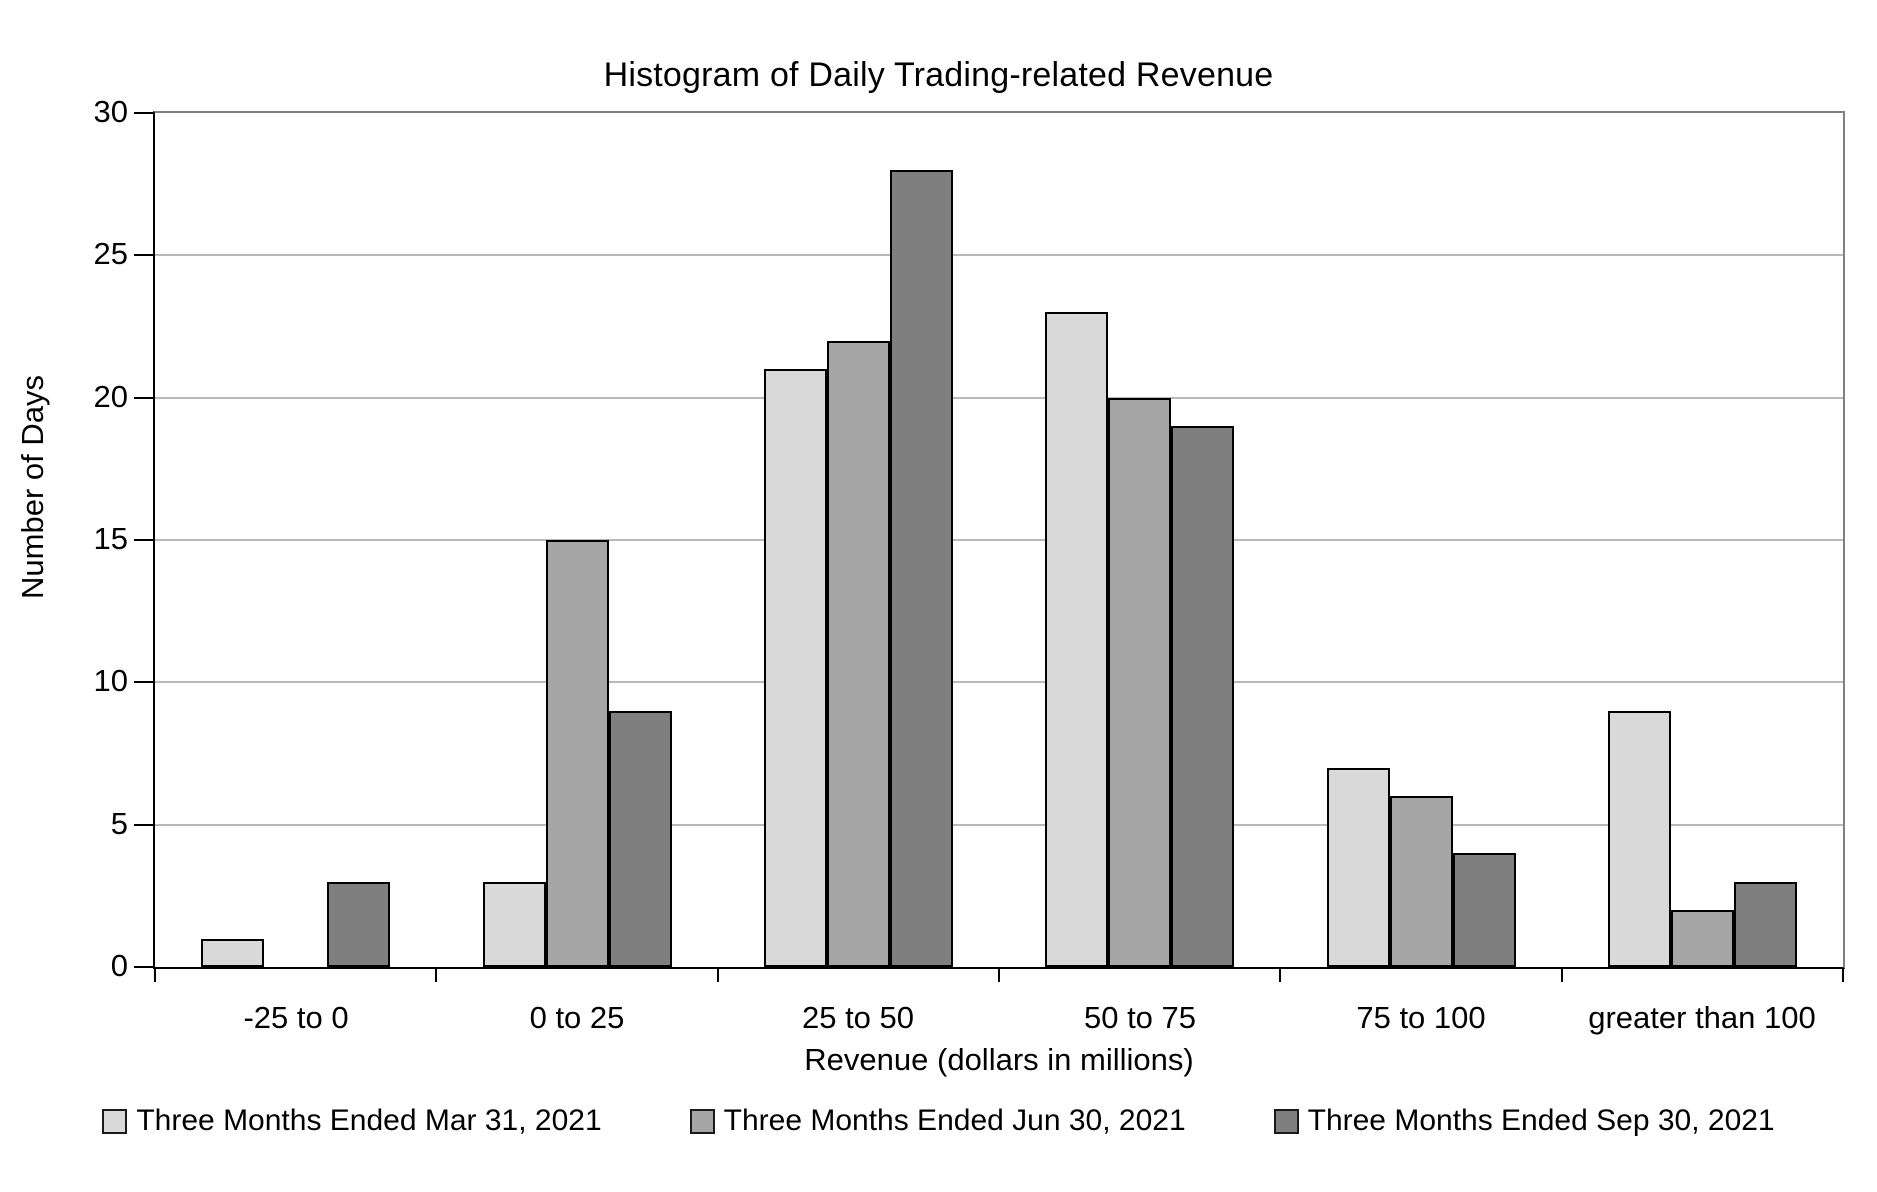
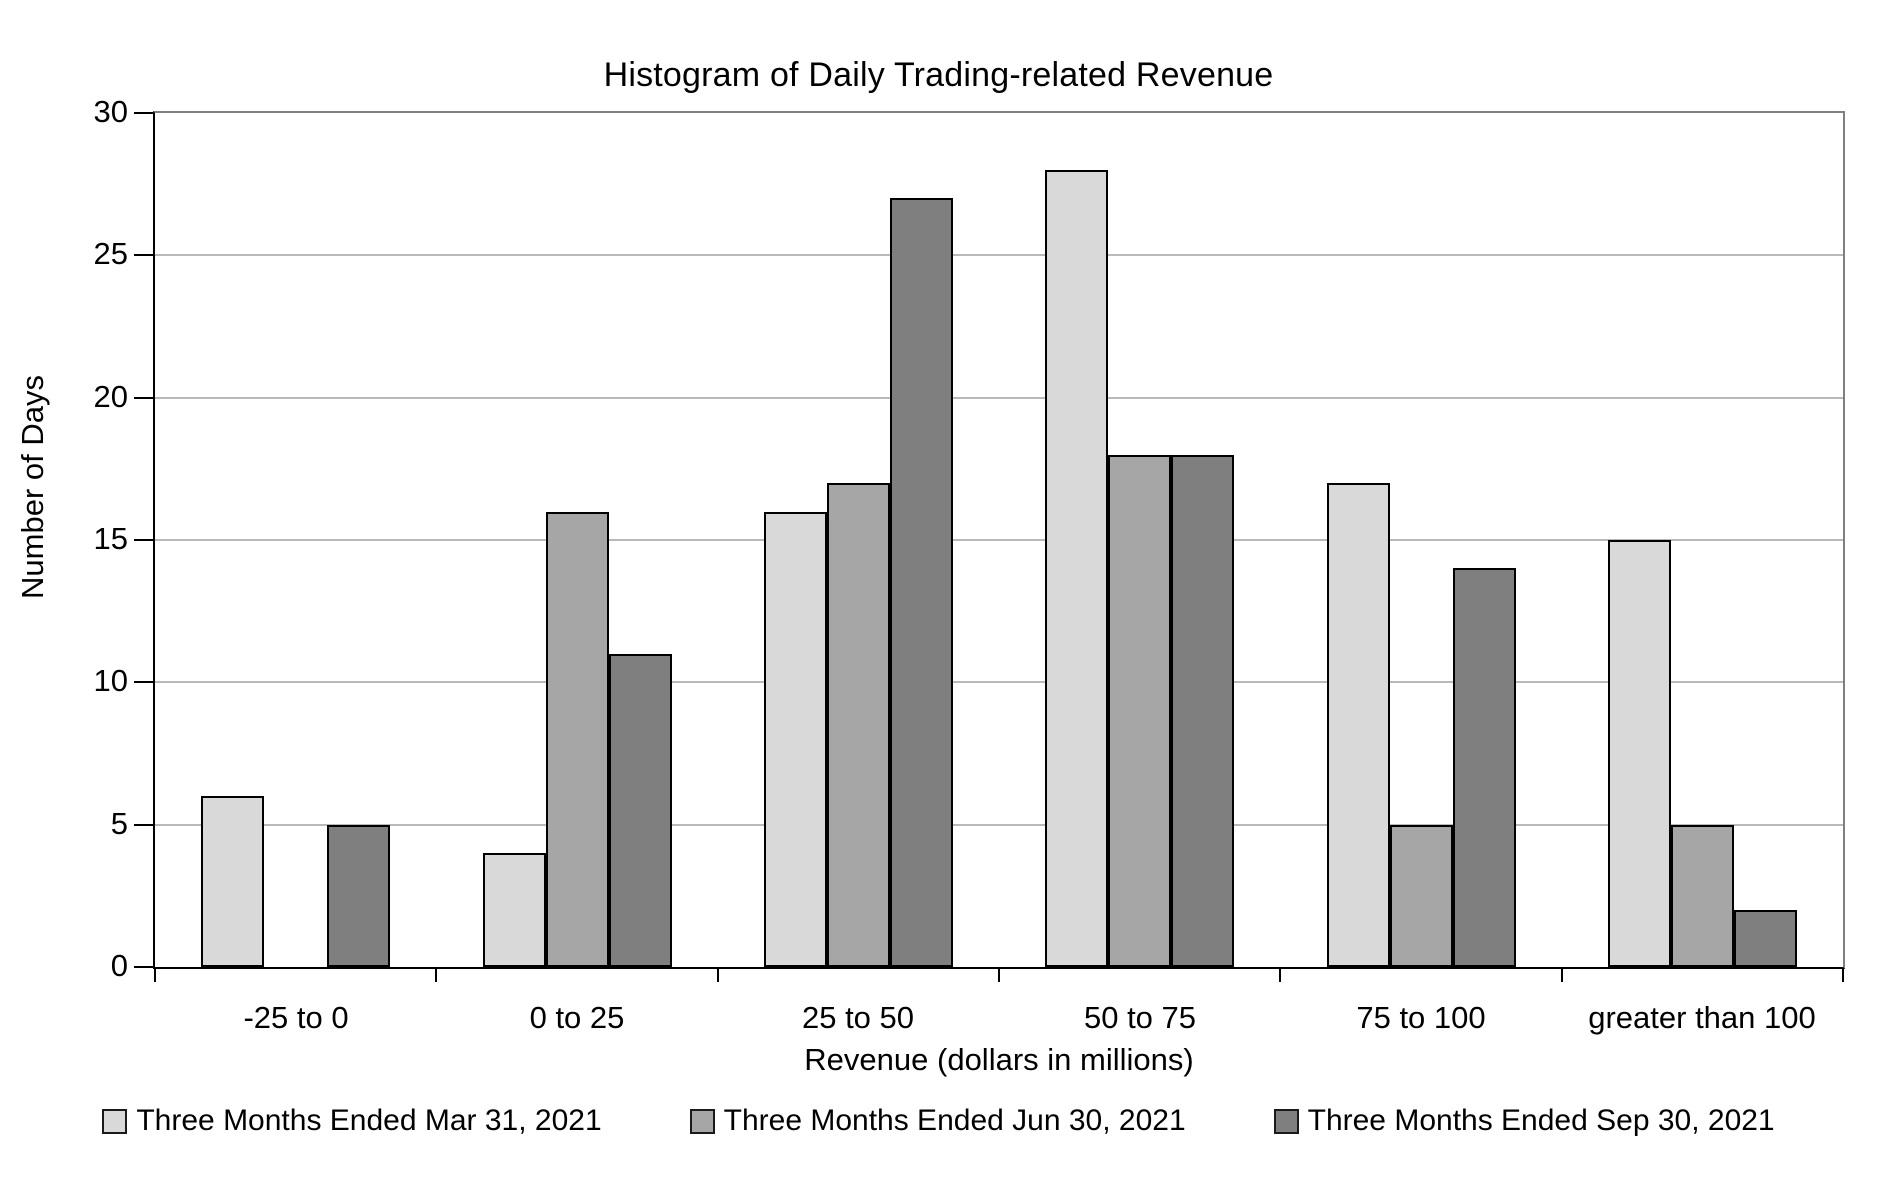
Three Months Ended Mar 31, 2021/-25 to 0: 1 -> 6
Three Months Ended Sep 30, 2021/-25 to 0: 3 -> 5
Three Months Ended Mar 31, 2021/0 to 25: 3 -> 4
Three Months Ended Jun 30, 2021/0 to 25: 15 -> 16
Three Months Ended Sep 30, 2021/0 to 25: 9 -> 11
Three Months Ended Mar 31, 2021/25 to 50: 21 -> 16
Three Months Ended Jun 30, 2021/25 to 50: 22 -> 17
Three Months Ended Sep 30, 2021/25 to 50: 28 -> 27
Three Months Ended Mar 31, 2021/50 to 75: 23 -> 28
Three Months Ended Jun 30, 2021/50 to 75: 20 -> 18
Three Months Ended Sep 30, 2021/50 to 75: 19 -> 18
Three Months Ended Mar 31, 2021/75 to 100: 7 -> 17
Three Months Ended Jun 30, 2021/75 to 100: 6 -> 5
Three Months Ended Sep 30, 2021/75 to 100: 4 -> 14
Three Months Ended Mar 31, 2021/greater than 100: 9 -> 15
Three Months Ended Jun 30, 2021/greater than 100: 2 -> 5
Three Months Ended Sep 30, 2021/greater than 100: 3 -> 2
